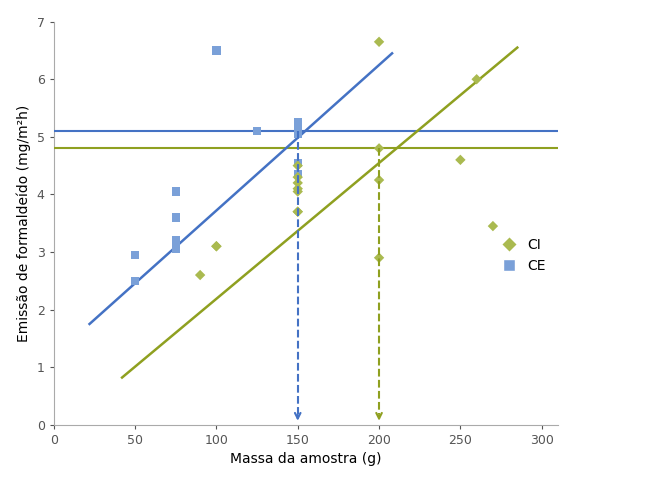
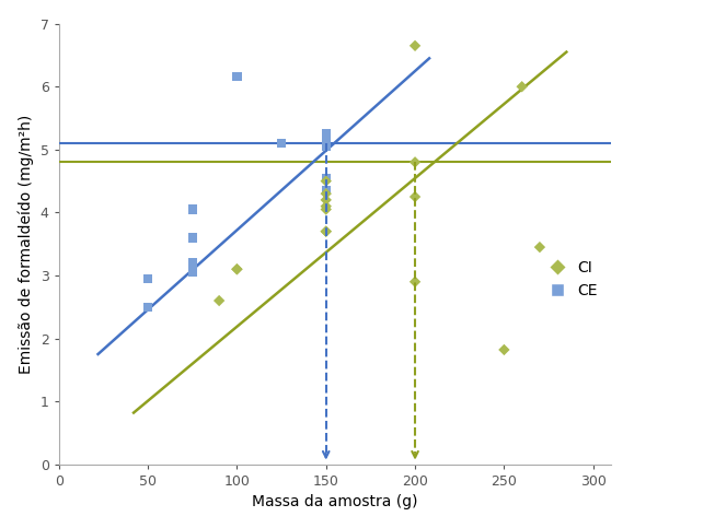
CE/100: 6.50 -> 6.16
CI/250: 4.60 -> 1.82
